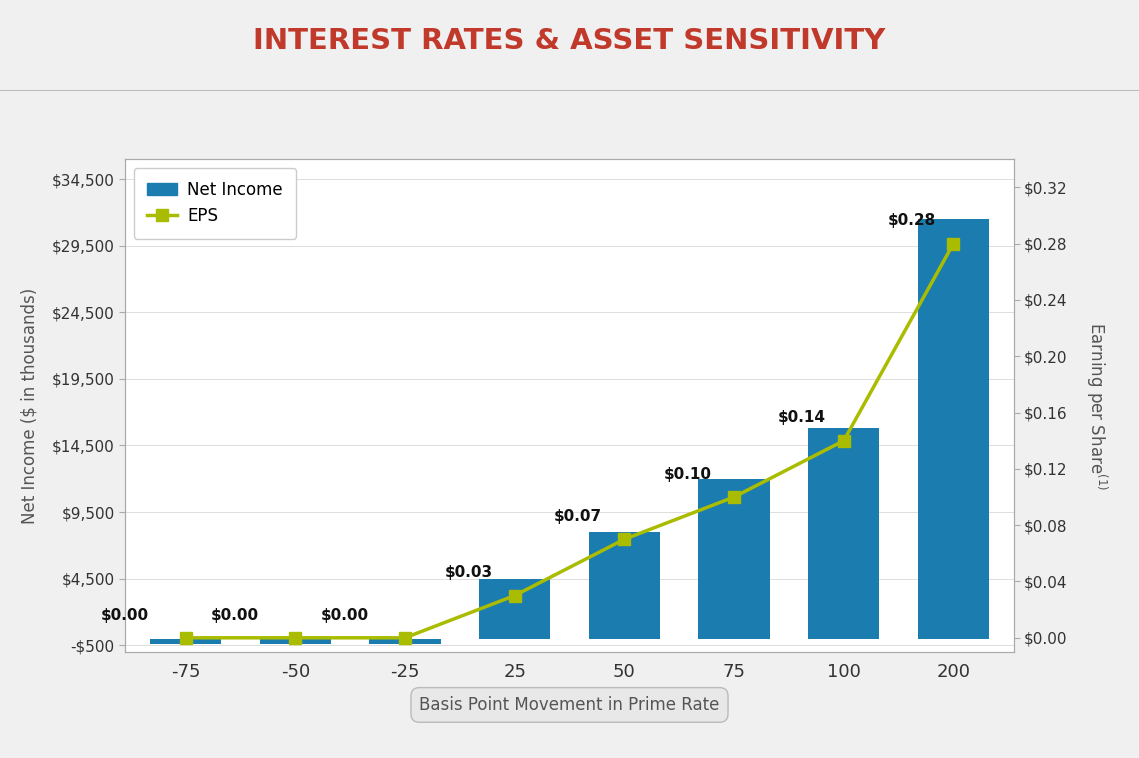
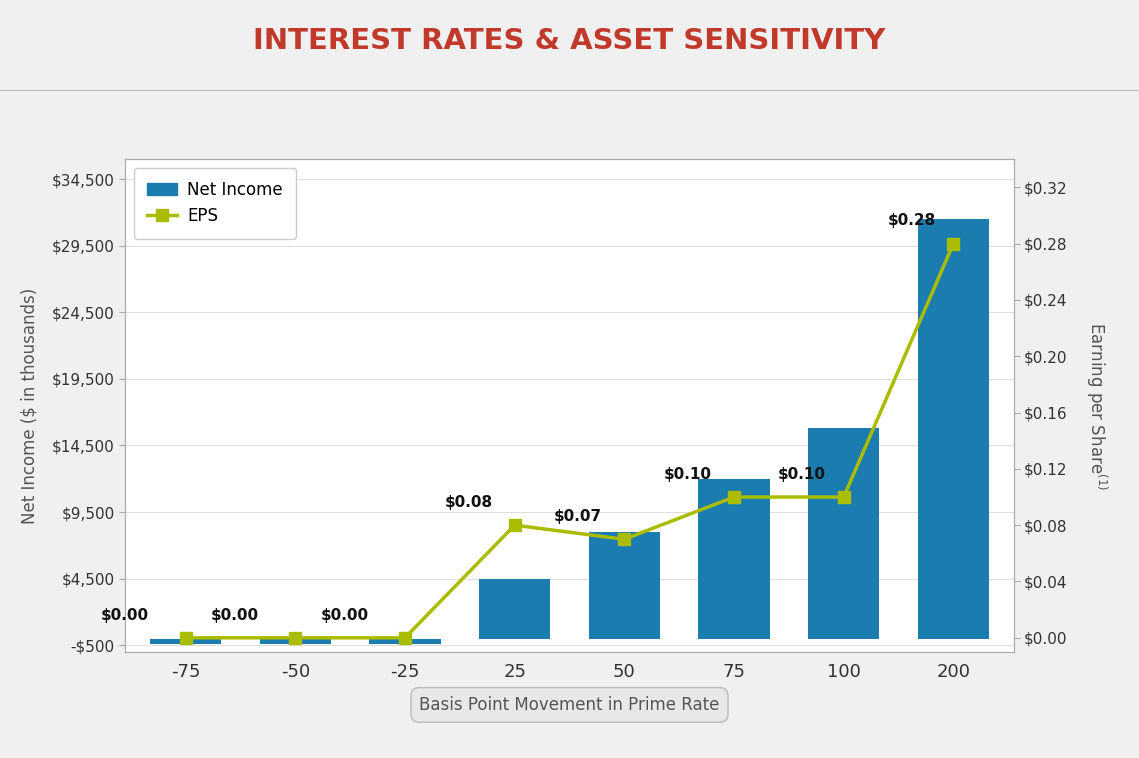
EPS/25: $0.03 -> $0.08
EPS/100: $0.14 -> $0.10
